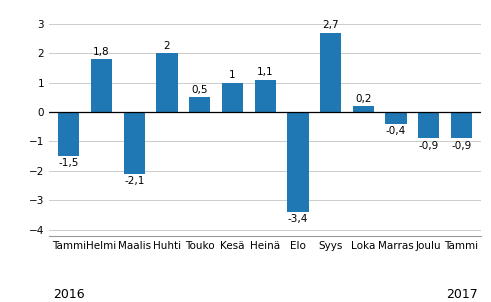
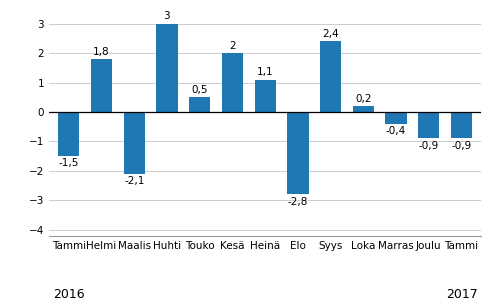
Huhti: 2 -> 3
Kesä: 1 -> 2
Elo: -3,4 -> -2,8
Syys: 2,7 -> 2,4
